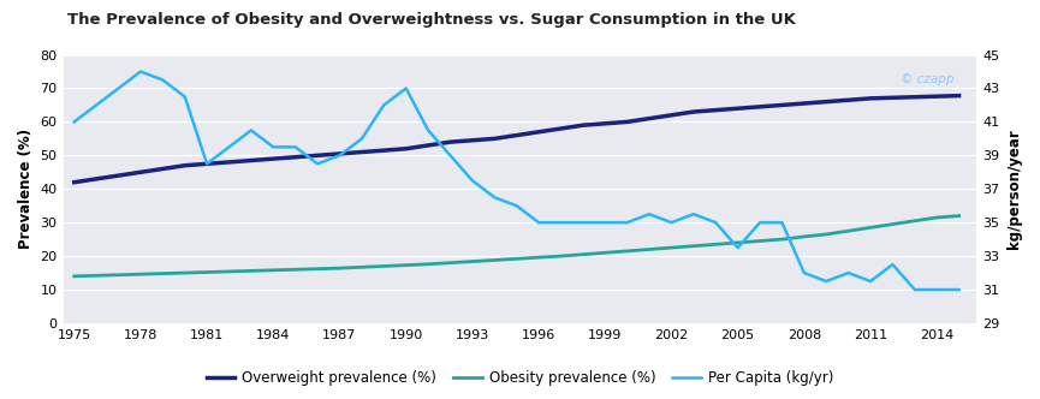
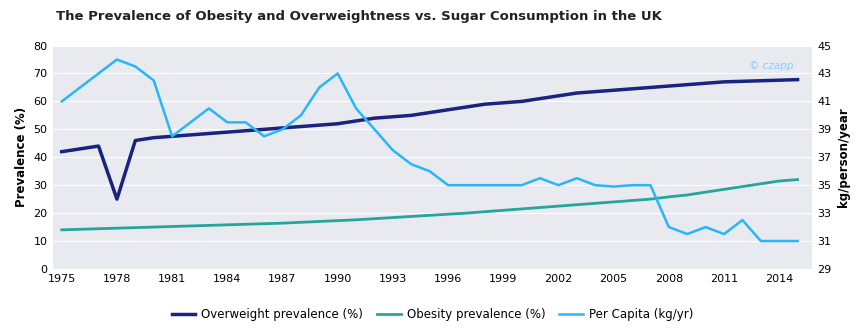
Overweight prevalence (%)/1978: 45.0 -> 25.0
Per Capita (kg/yr)/2005: 33.5 -> 34.9
